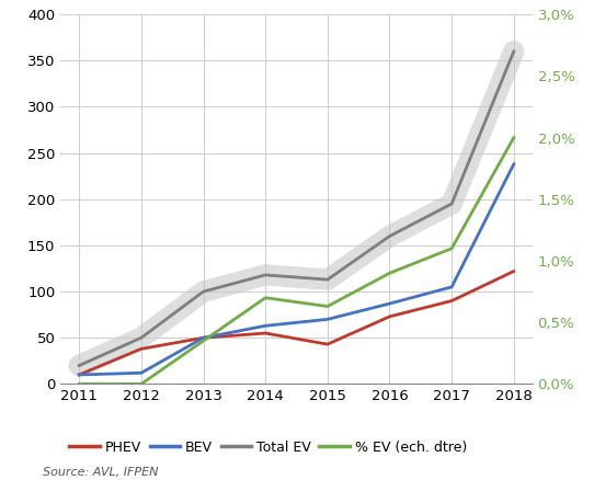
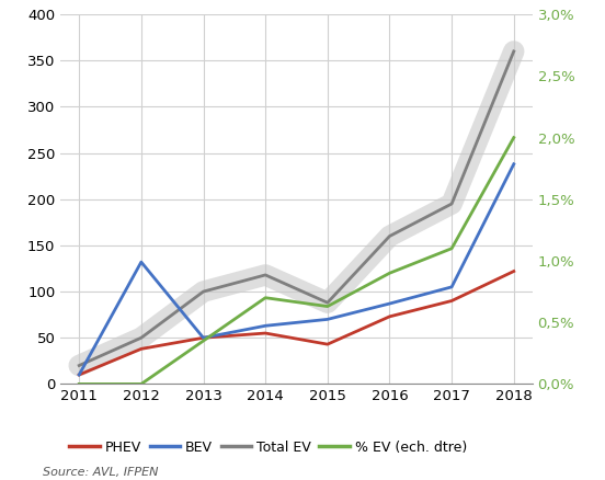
BEV/2012: 12 -> 132
Total EV/2015: 113 -> 88
